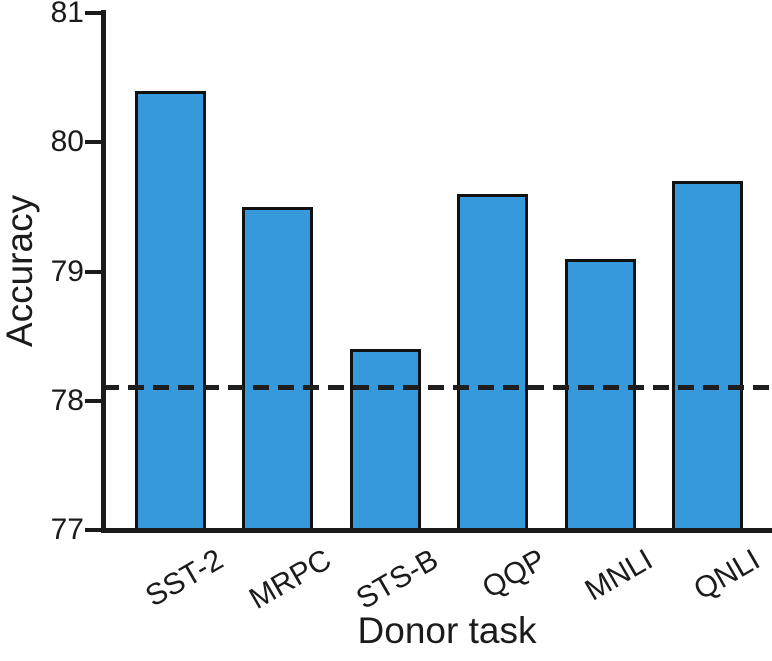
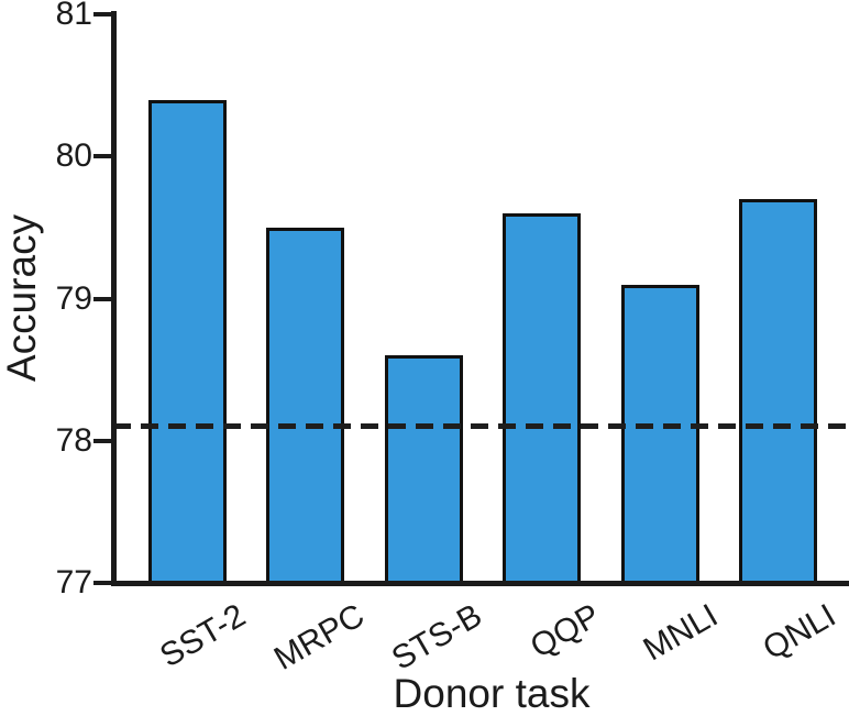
STS-B: 78.4 -> 78.6
